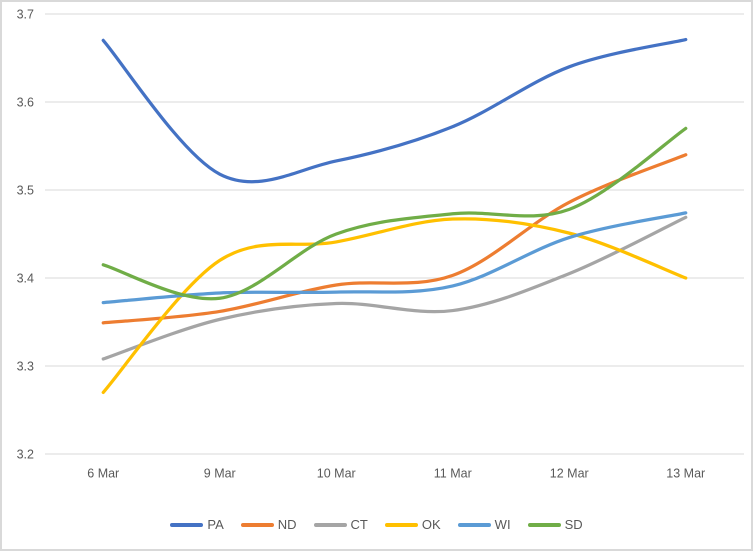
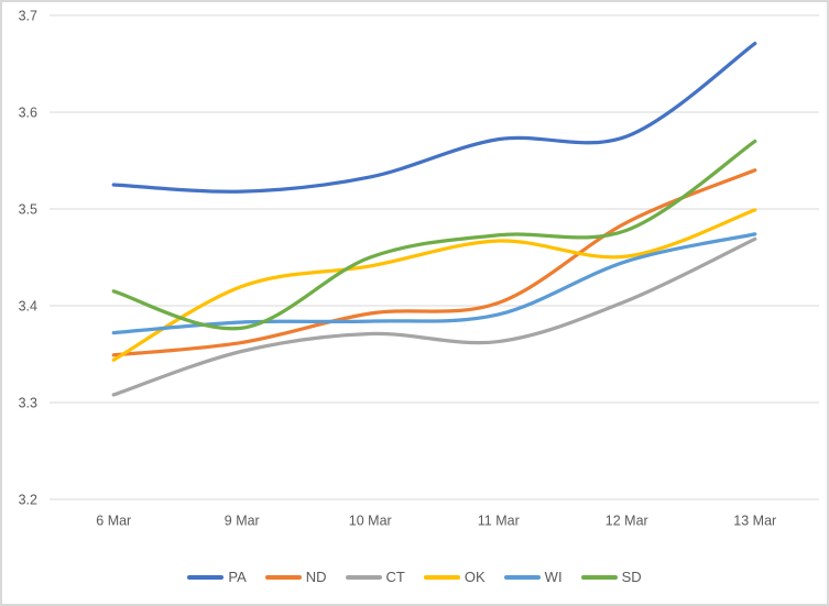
PA/6 Mar: 3.67 -> 3.52
OK/6 Mar: 3.27 -> 3.34
PA/12 Mar: 3.64 -> 3.58
OK/13 Mar: 3.40 -> 3.50
